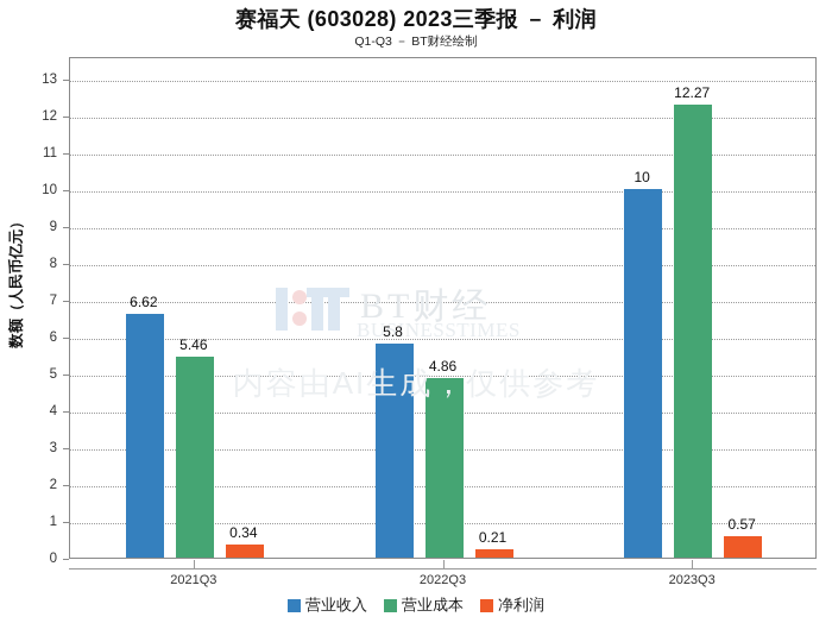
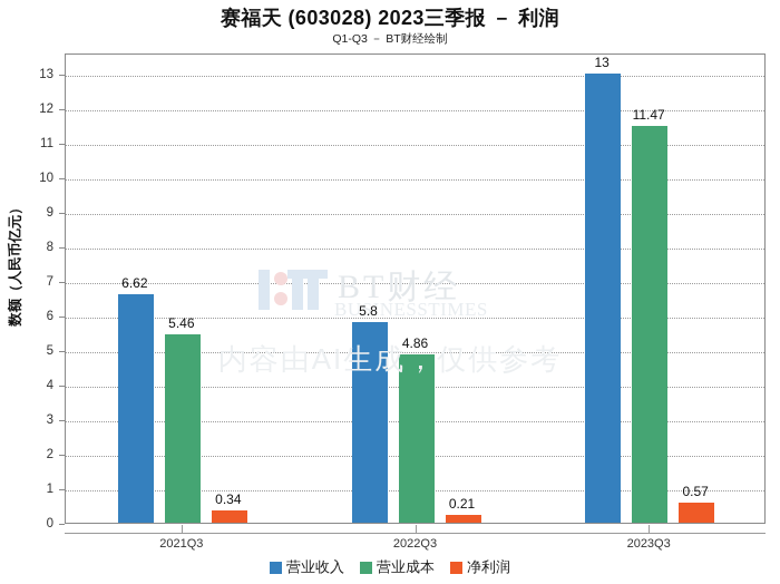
营业收入/2023Q3: 10 -> 13
营业成本/2023Q3: 12.27 -> 11.47
